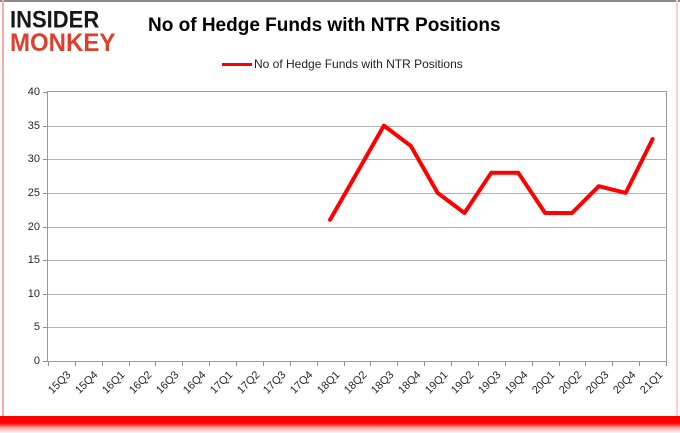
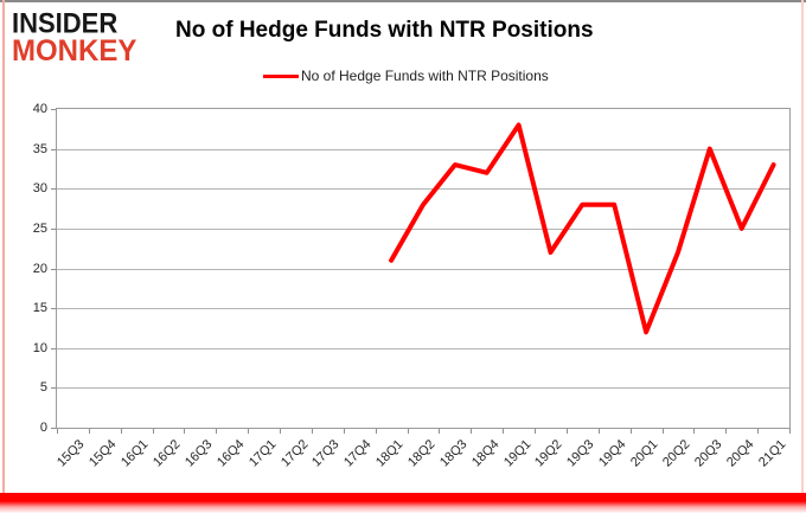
18Q3: 35 -> 33
19Q1: 25 -> 38
20Q1: 22 -> 12
20Q3: 26 -> 35
